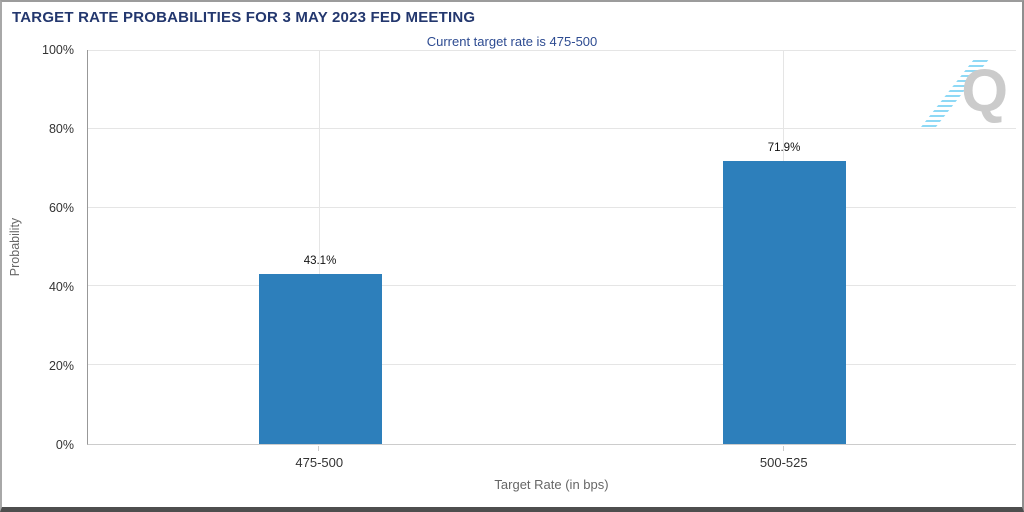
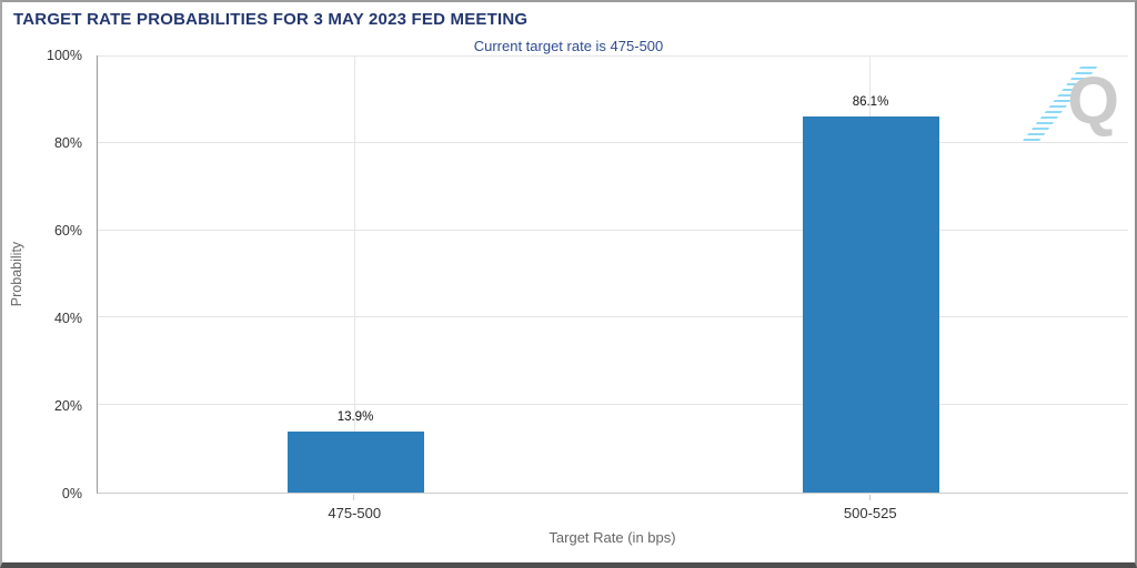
475-500: 43.1% -> 13.9%
500-525: 71.9% -> 86.1%
